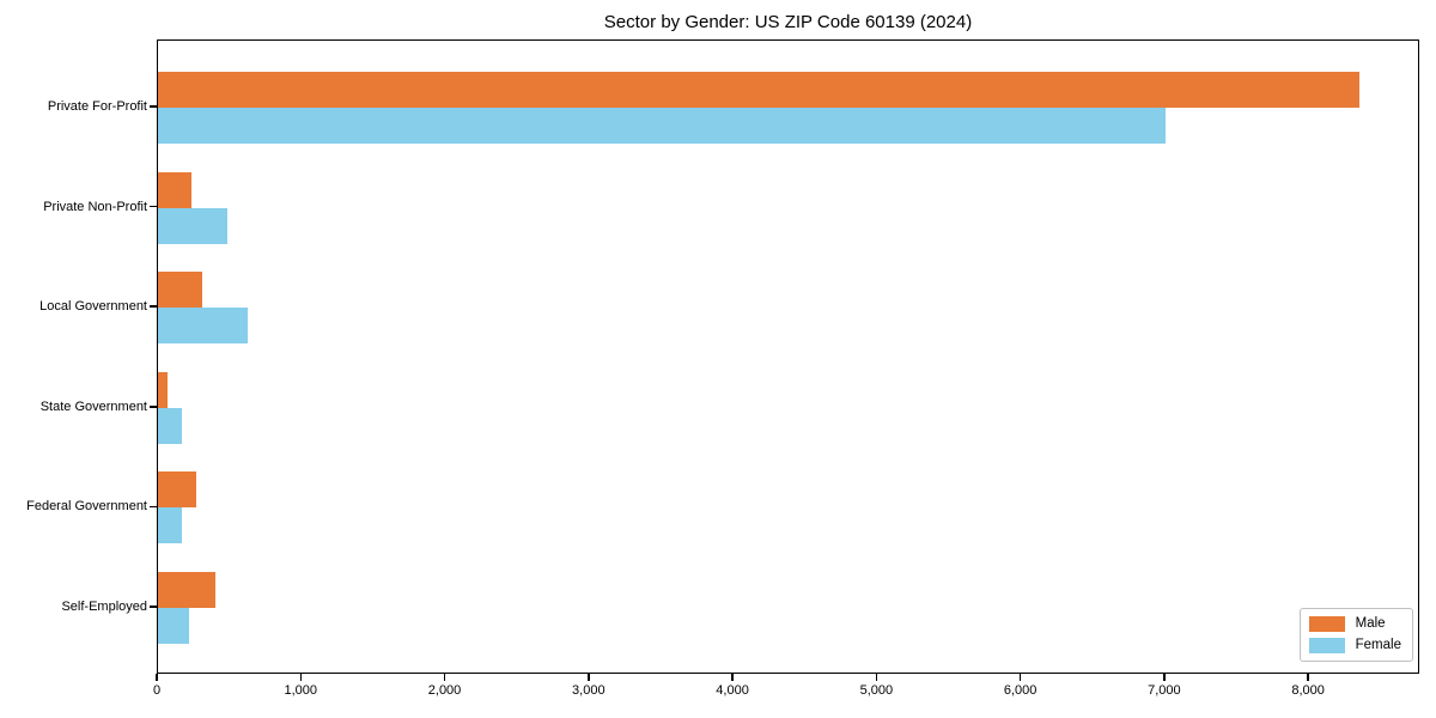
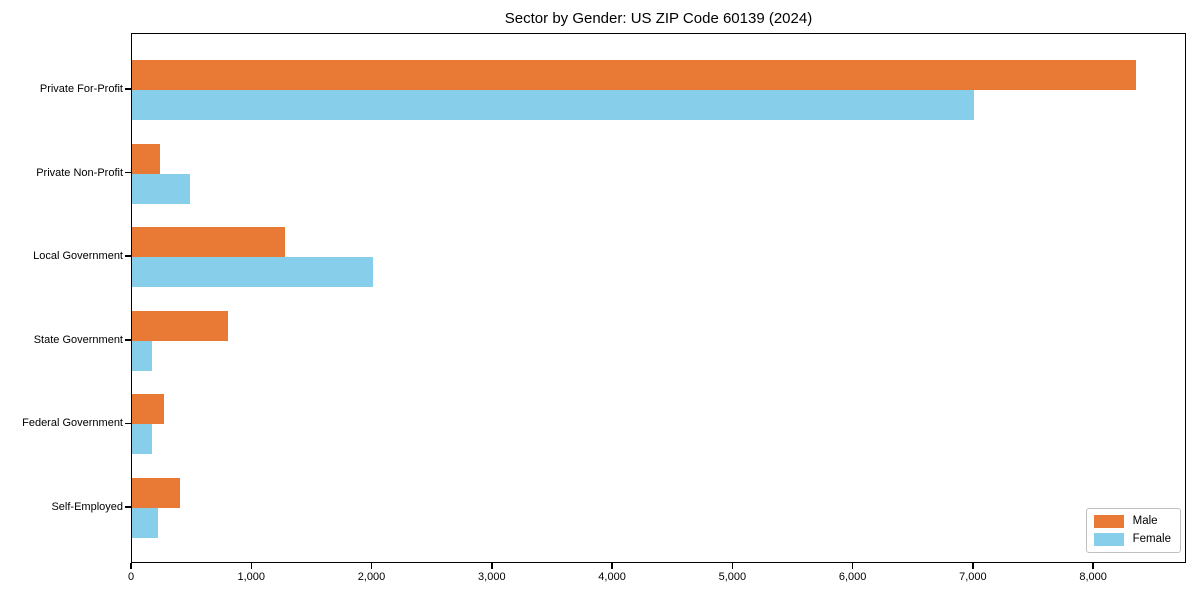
Male/Local Government: 310 -> 1270
Female/Local Government: 620 -> 2000
Male/State Government: 60 -> 800
